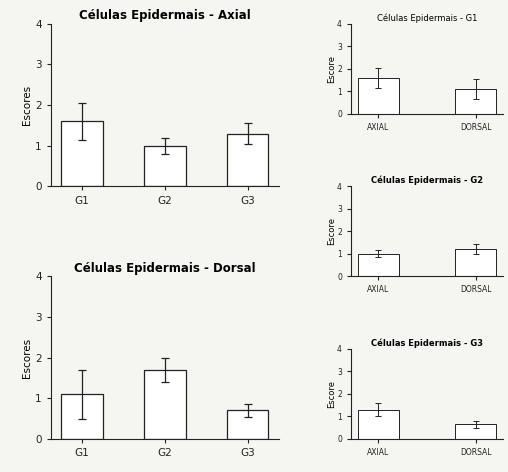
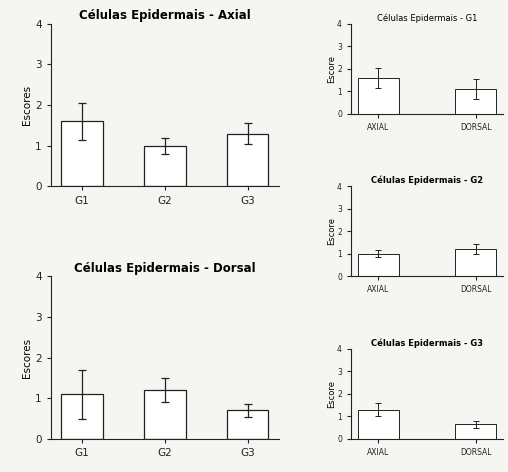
Células Epidermais - Dorsal/G2: 1.7 -> 1.2
